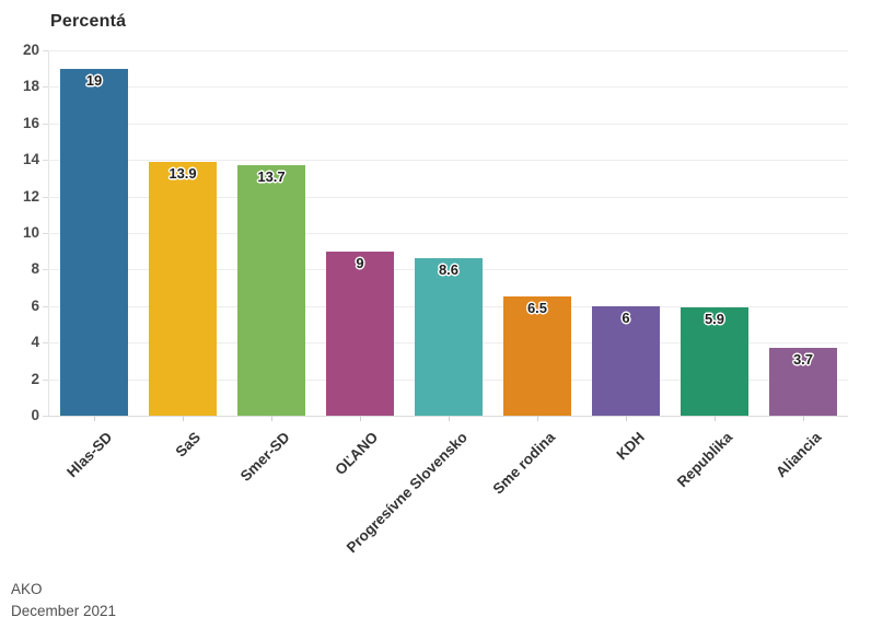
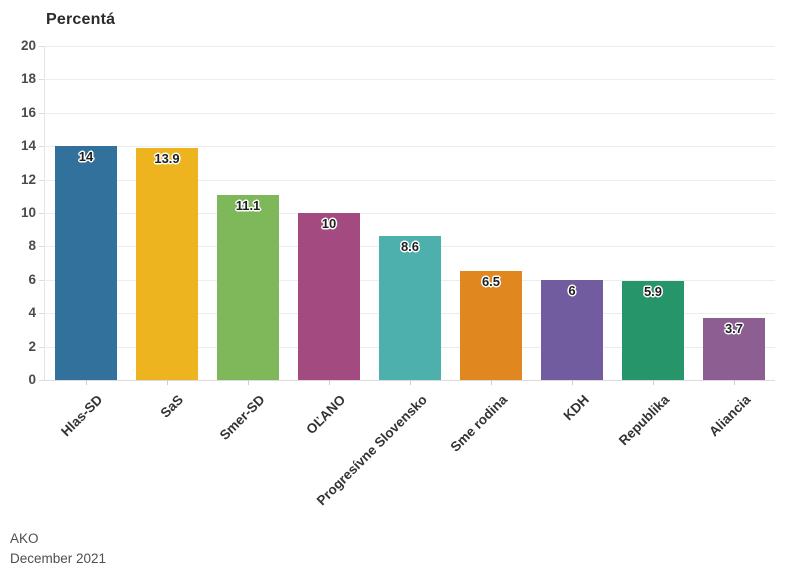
Hlas-SD: 19 -> 14
Smer-SD: 13.7 -> 11.1
OĽANO: 9 -> 10
